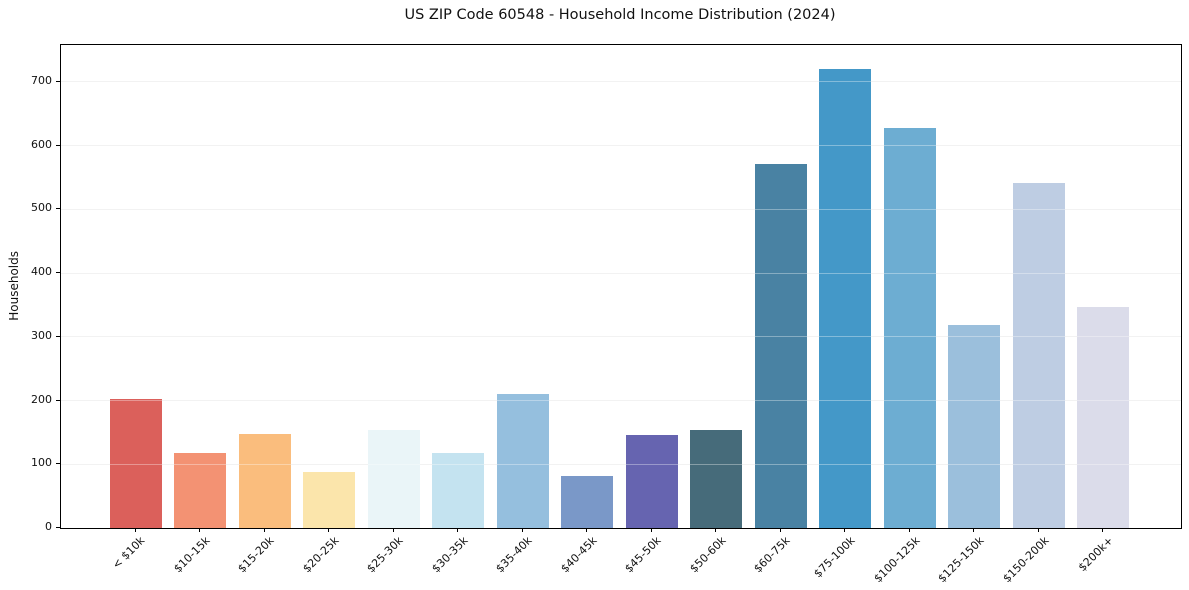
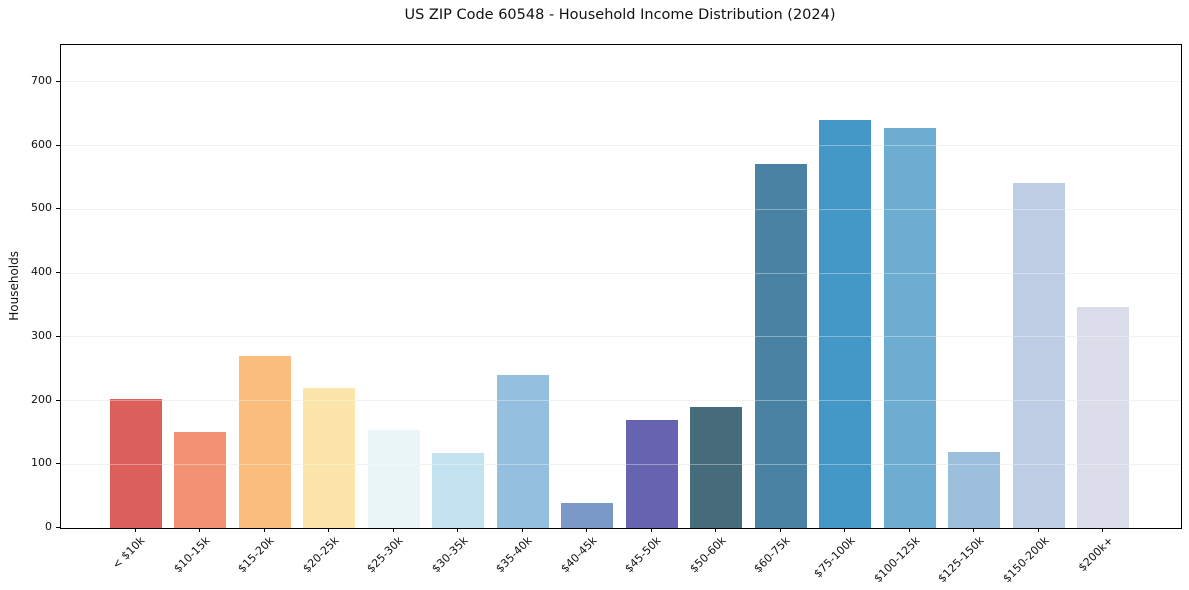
$10-15k: 120 -> 150
$15-20k: 150 -> 270
$20-25k: 90 -> 220
$35-40k: 210 -> 240
$40-45k: 80 -> 40
$45-50k: 150 -> 170
$50-60k: 150 -> 190
$75-100k: 720 -> 640
$125-150k: 320 -> 120
